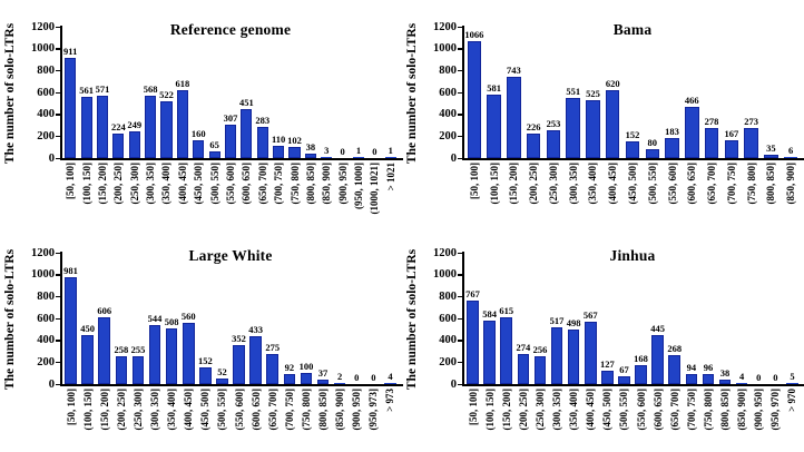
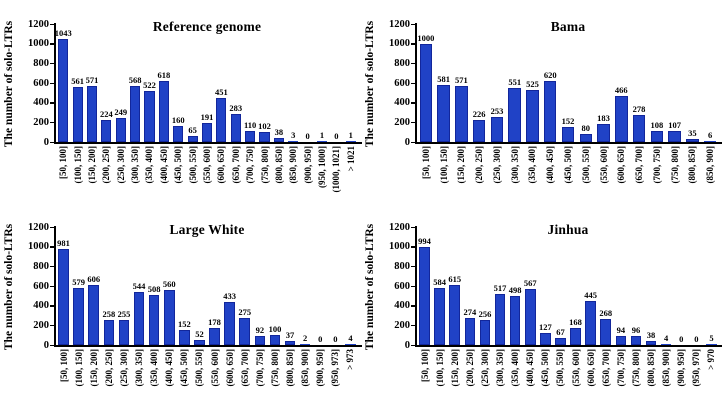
Reference genome/[50, 100]: 911 -> 1043
Reference genome/(550, 600]: 307 -> 191
Bama/[50, 100]: 1066 -> 1000
Bama/(150, 200]: 743 -> 571
Bama/(700, 750]: 167 -> 108
Bama/(750, 800]: 273 -> 107
Large White/(100, 150]: 450 -> 579
Large White/(550, 600]: 352 -> 178
Jinhua/[50, 100]: 767 -> 994
